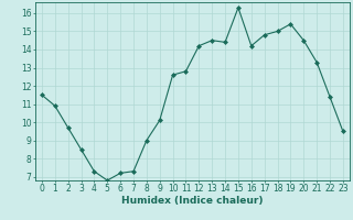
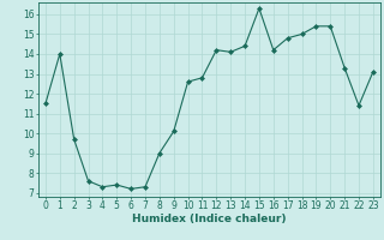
1: 10.9 -> 14.0
3: 8.5 -> 7.6
5: 6.8 -> 7.4
13: 14.5 -> 14.1
20: 14.5 -> 15.4
23: 9.5 -> 13.1
